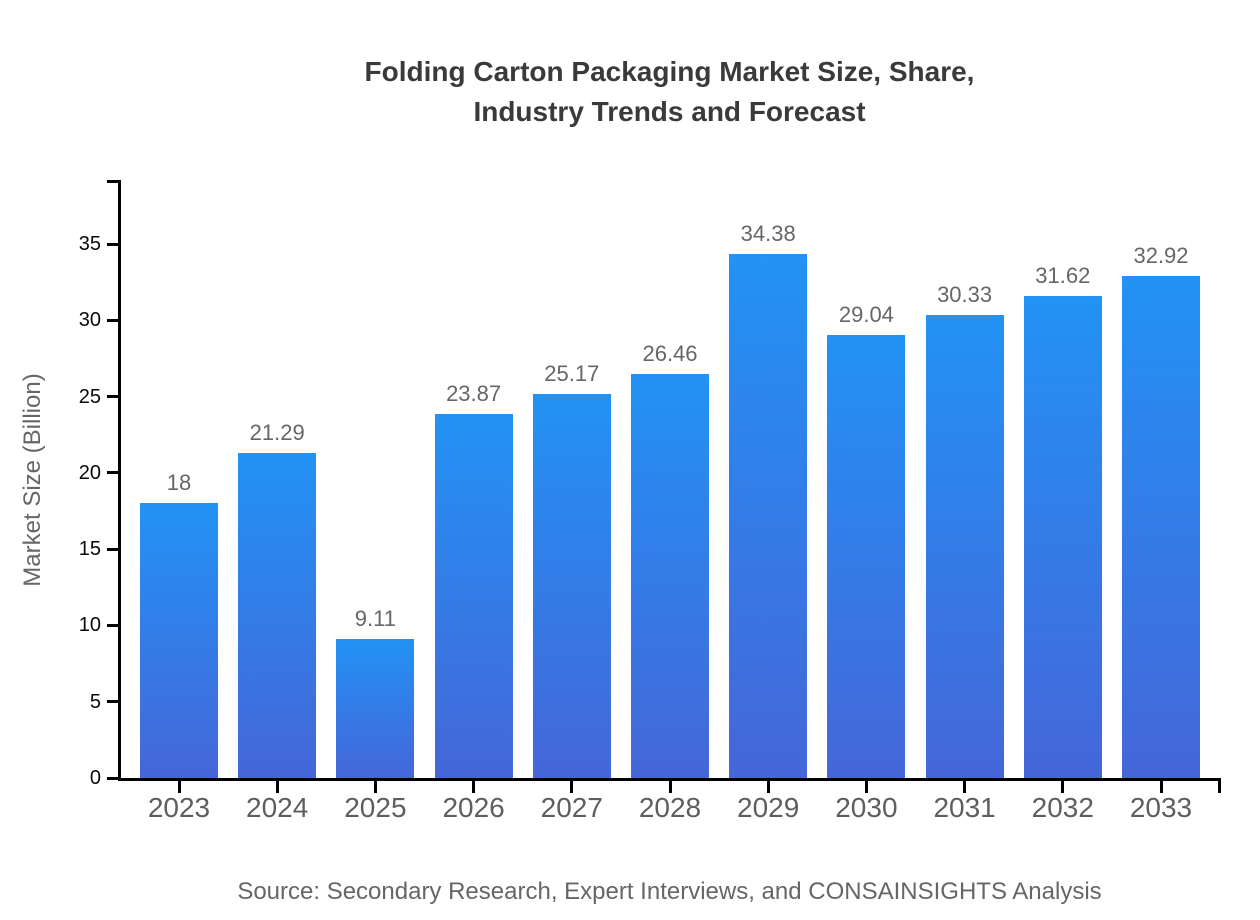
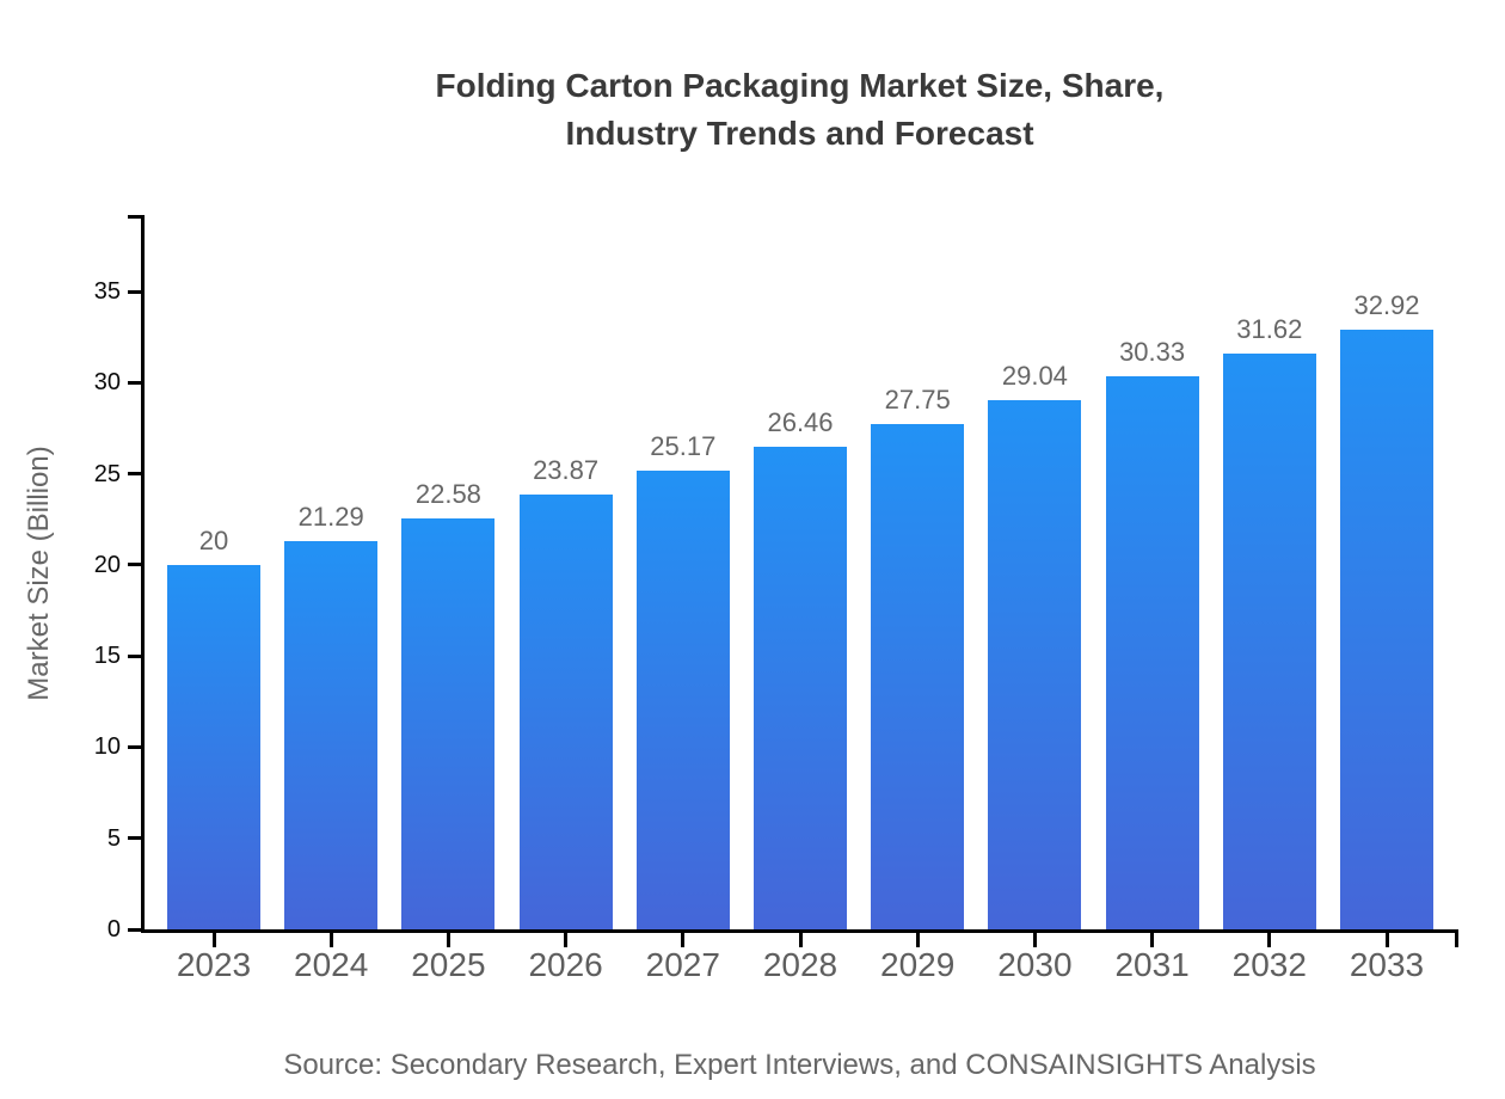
2023: 18 -> 20
2025: 9.11 -> 22.58
2029: 34.38 -> 27.75
